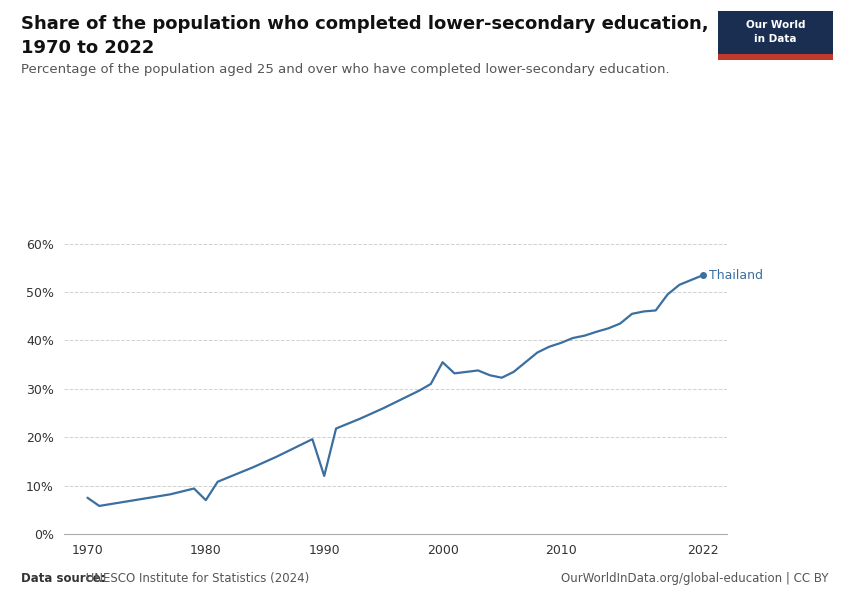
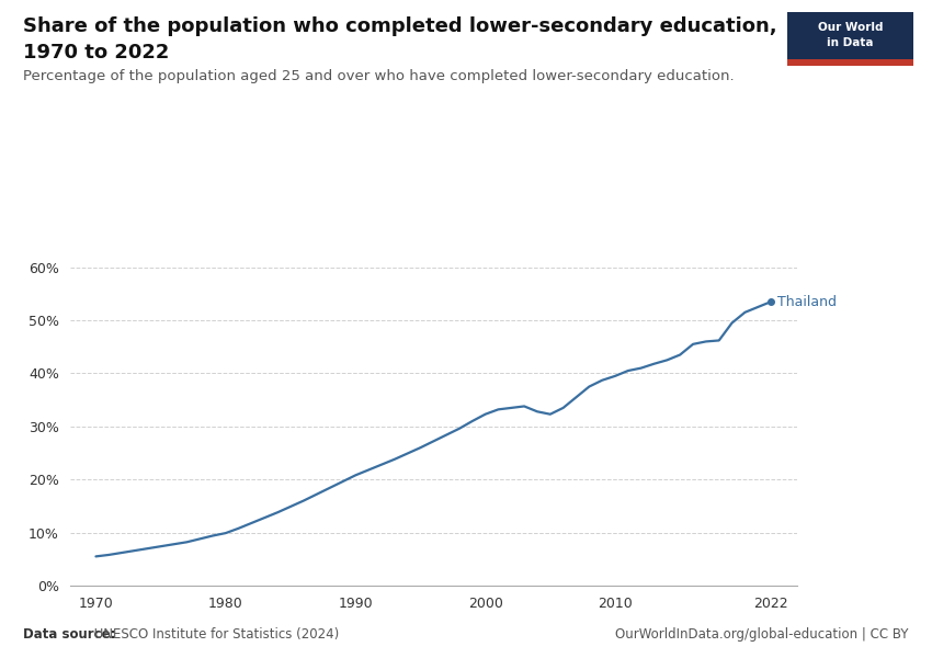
1970: 7.5% -> 5.5%
1980: 7.0% -> 9.9%
1990: 12.0% -> 20.8%
2000: 35.5% -> 32.3%
